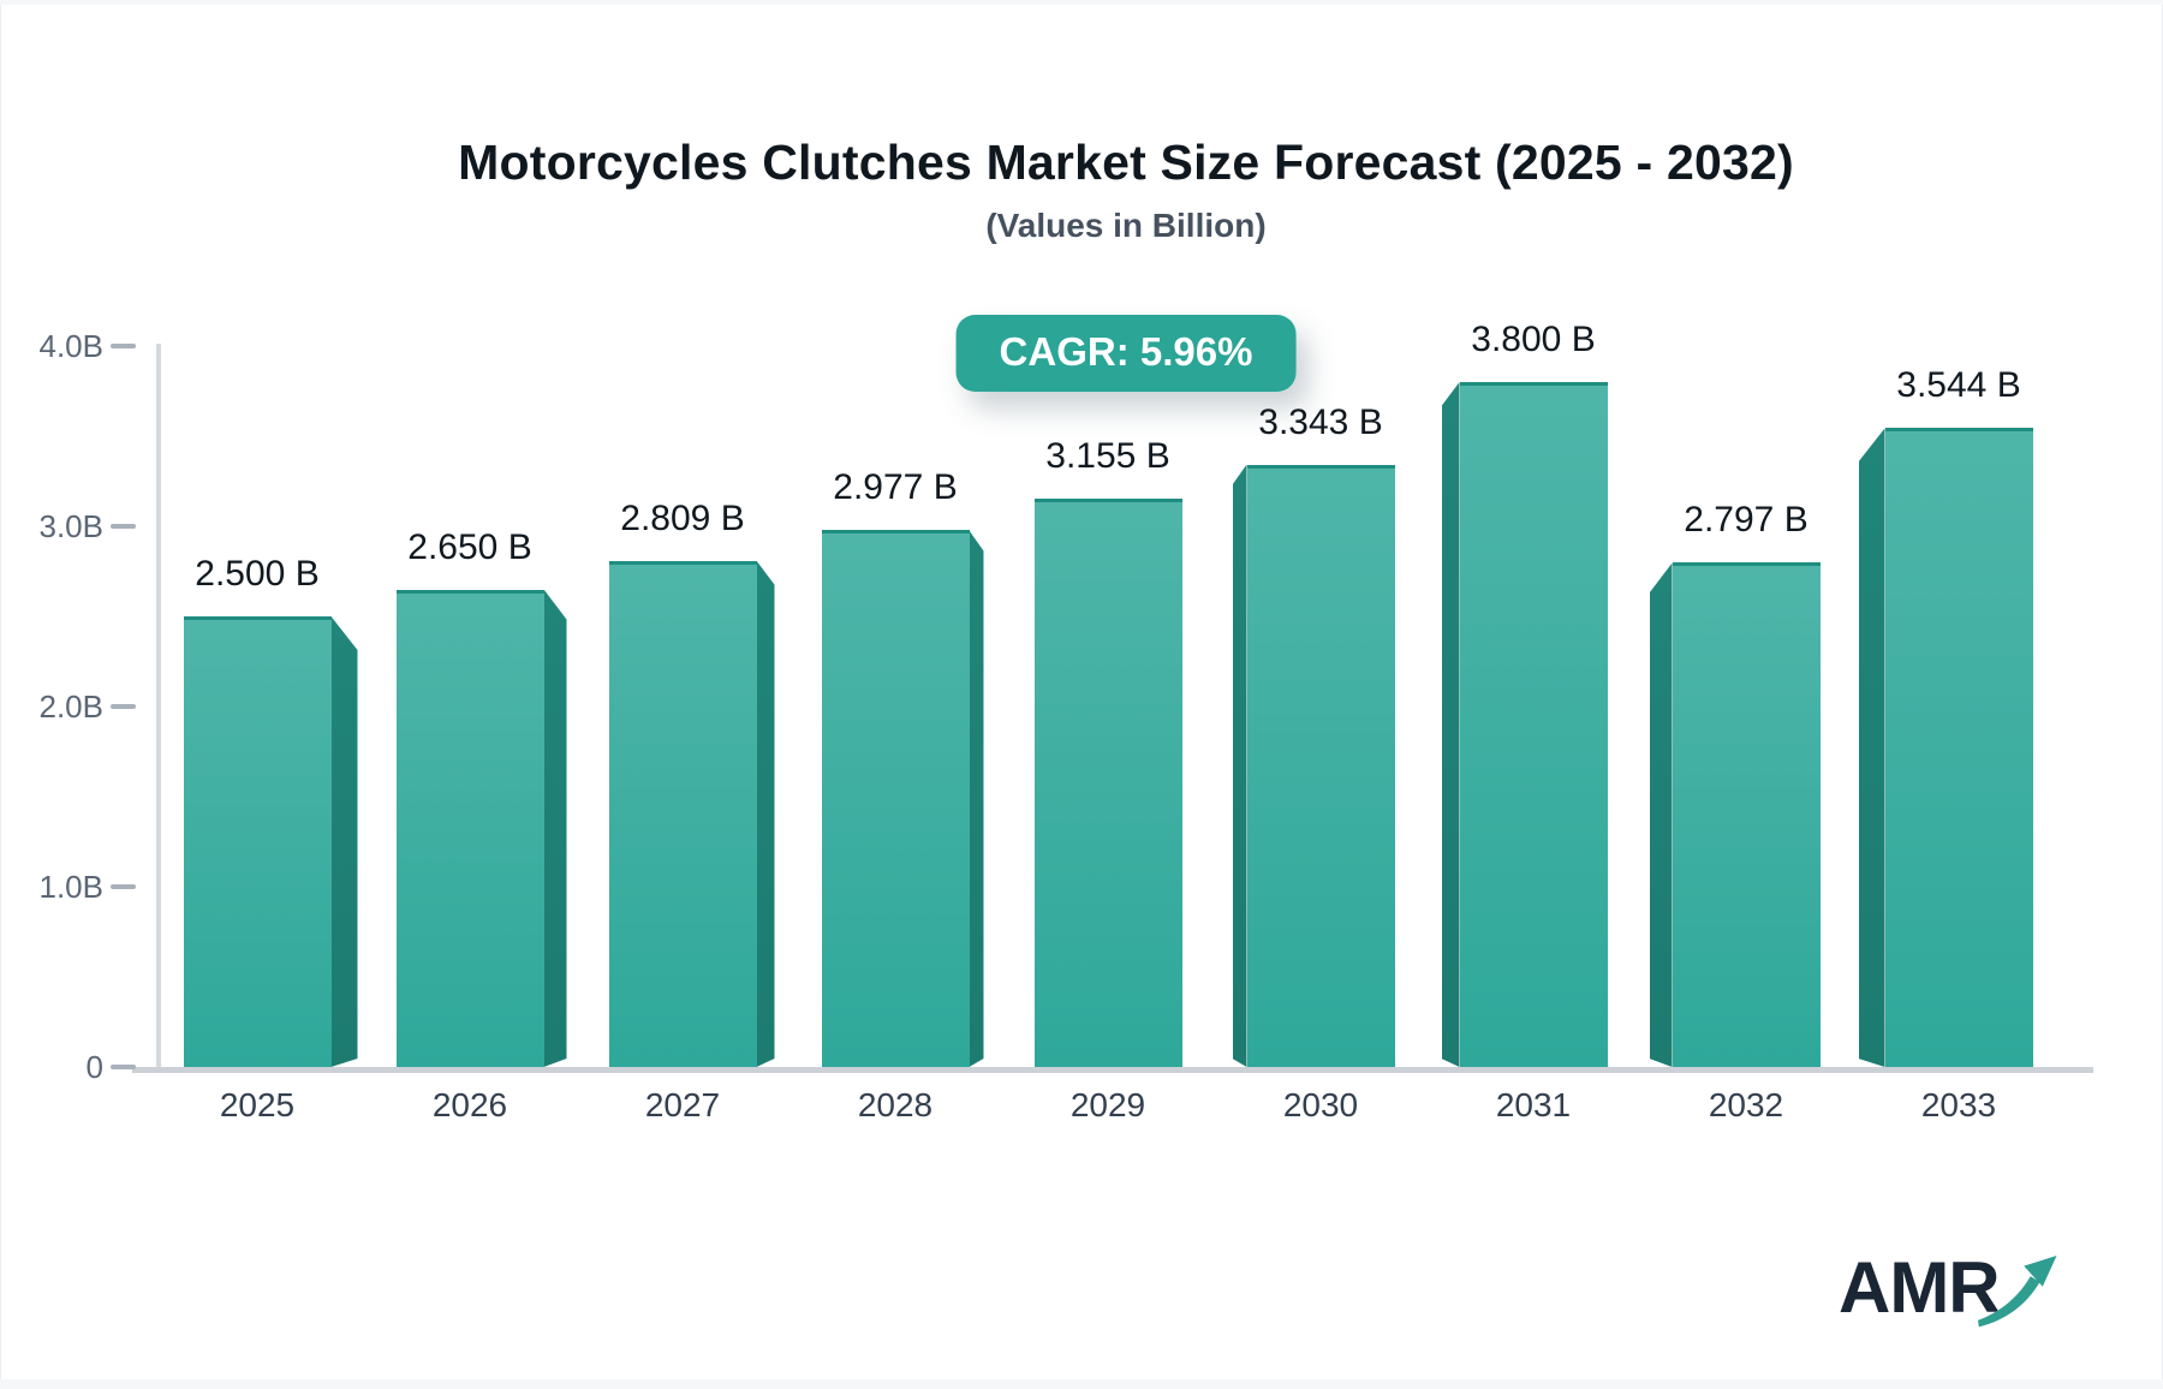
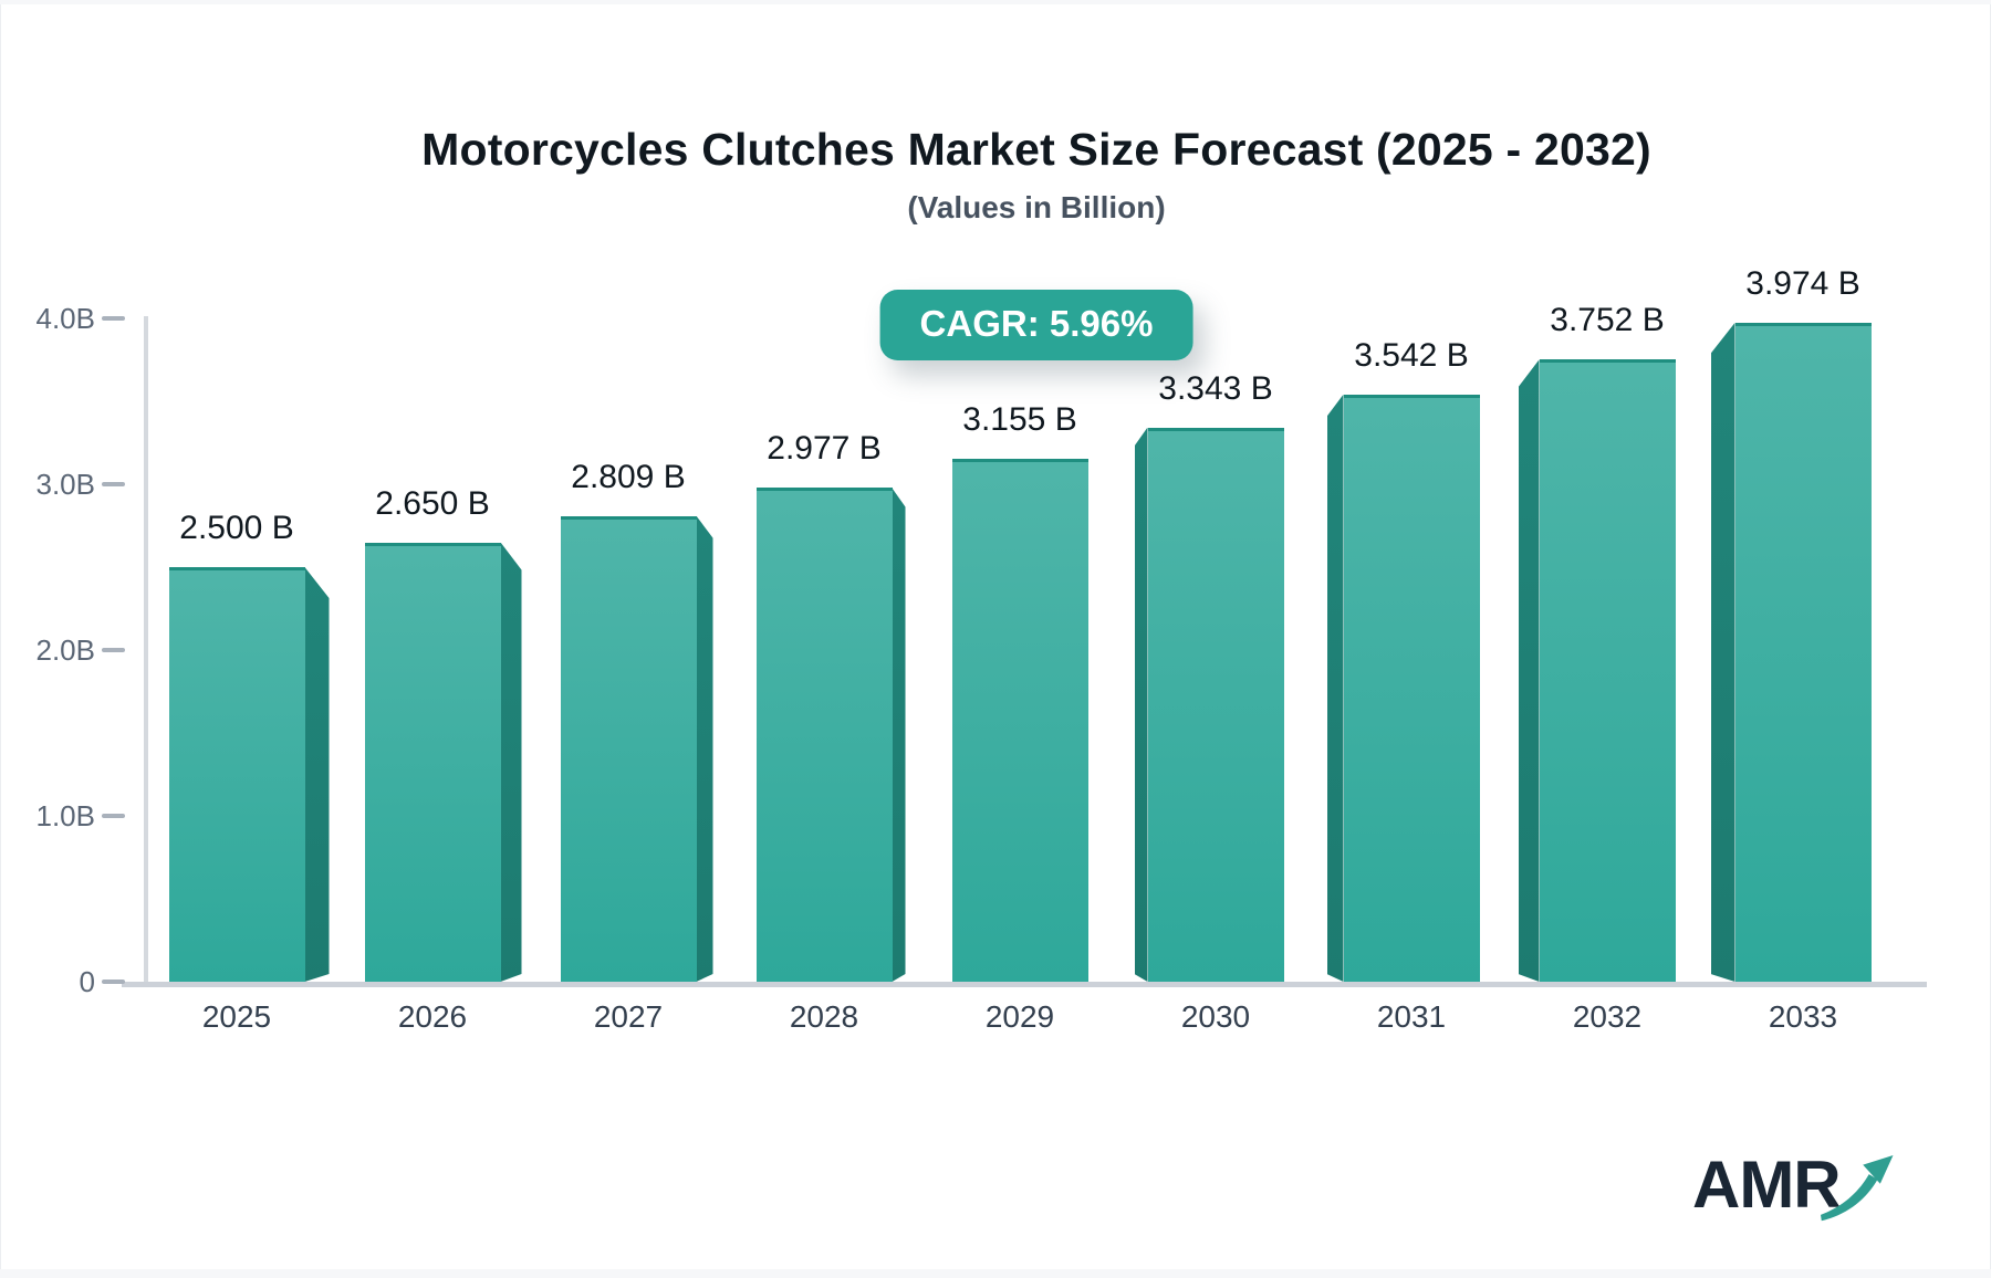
2031: 3.800 -> 3.542
2032: 2.797 -> 3.752
2033: 3.544 -> 3.974
